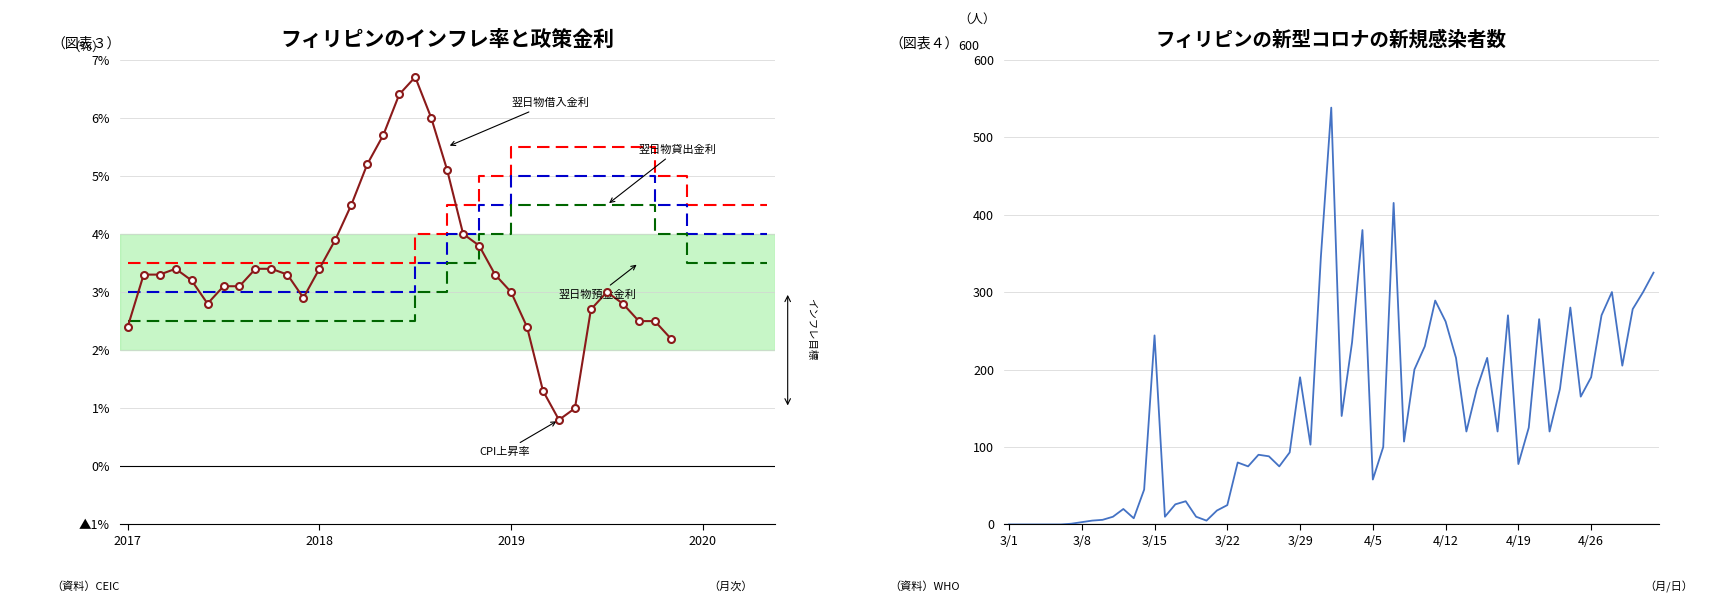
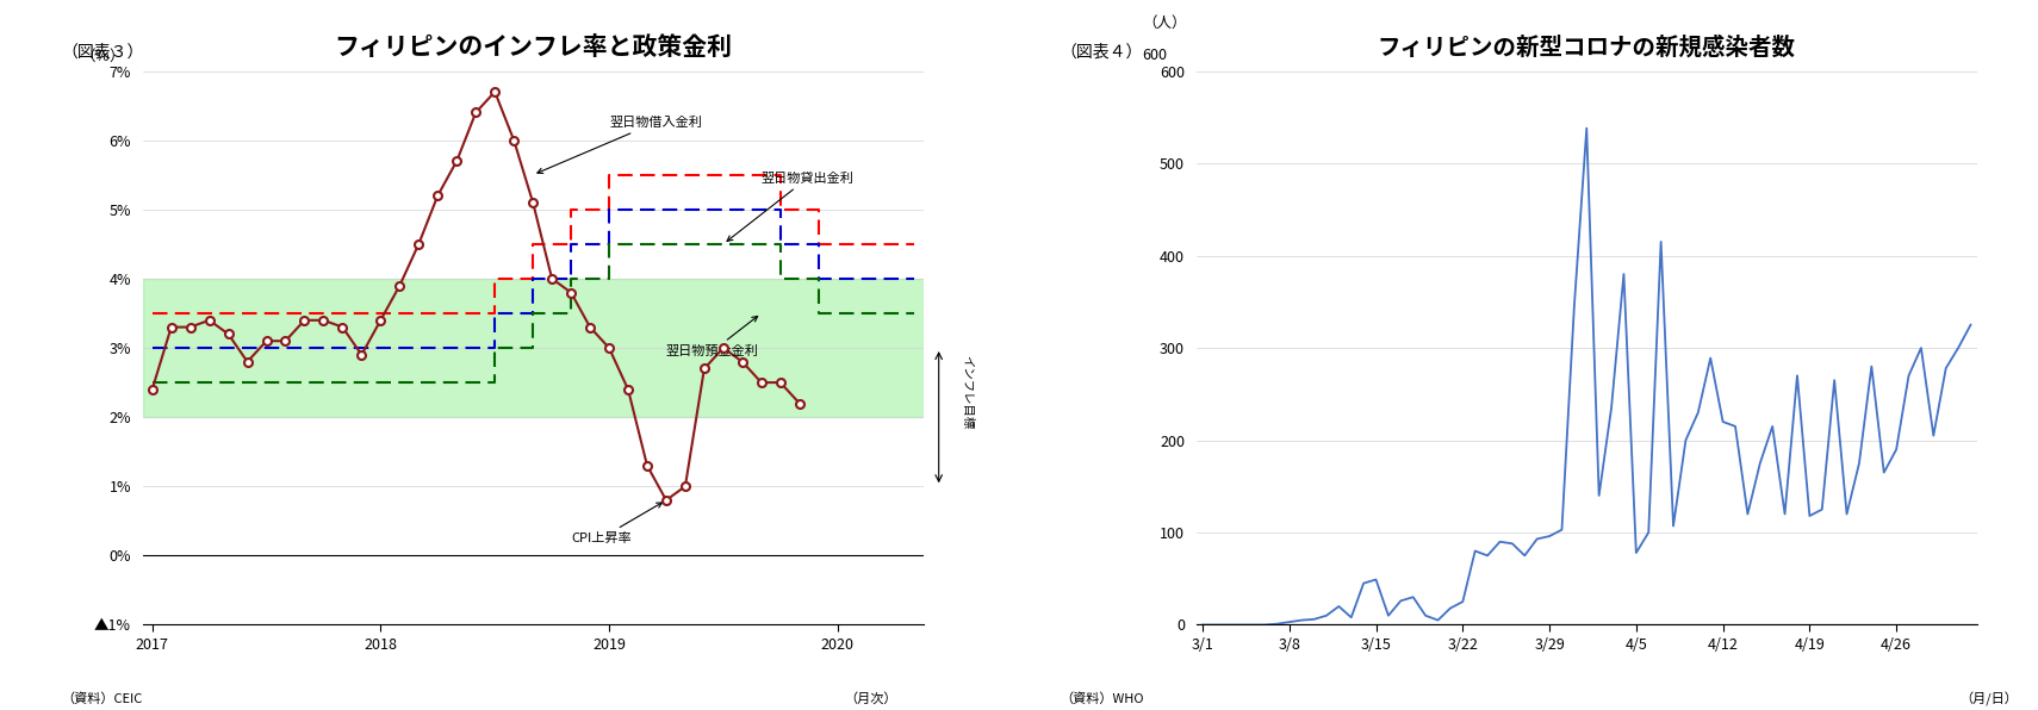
フィリピンの新型コロナの新規感染者数/3/15: 244 -> 49
フィリピンの新型コロナの新規感染者数/3/29: 190 -> 96
フィリピンの新型コロナの新規感染者数/4/5: 58 -> 78
フィリピンの新型コロナの新規感染者数/4/12: 262 -> 220
フィリピンの新型コロナの新規感染者数/4/19: 78 -> 118
